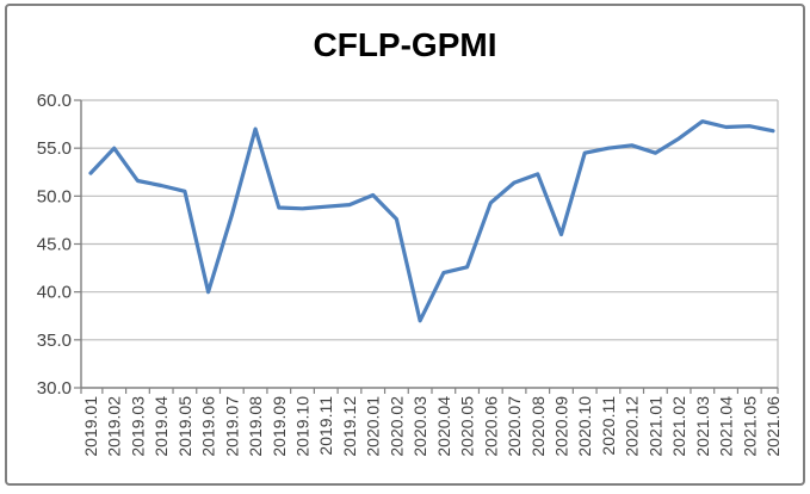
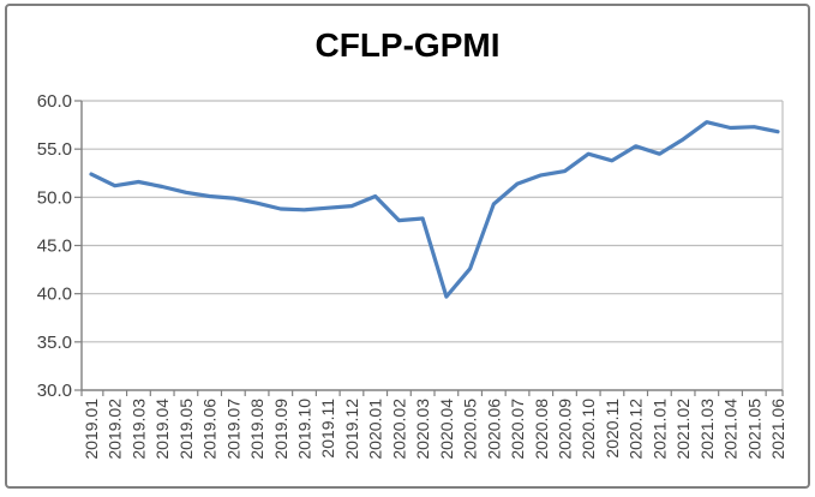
2019.02: 55 -> 51
2019.06: 40 -> 50
2019.07: 48 -> 50
2019.08: 57 -> 49
2020.03: 37 -> 48
2020.04: 42 -> 40
2020.09: 46 -> 53
2020.11: 55 -> 54
